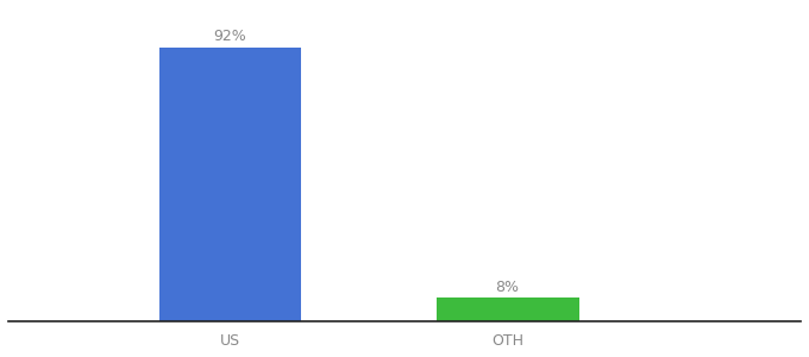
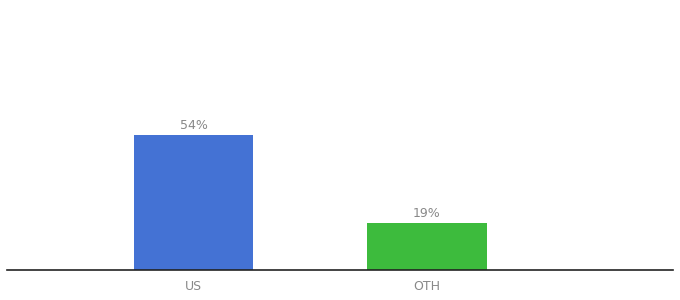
US: 92% -> 54%
OTH: 8% -> 19%
